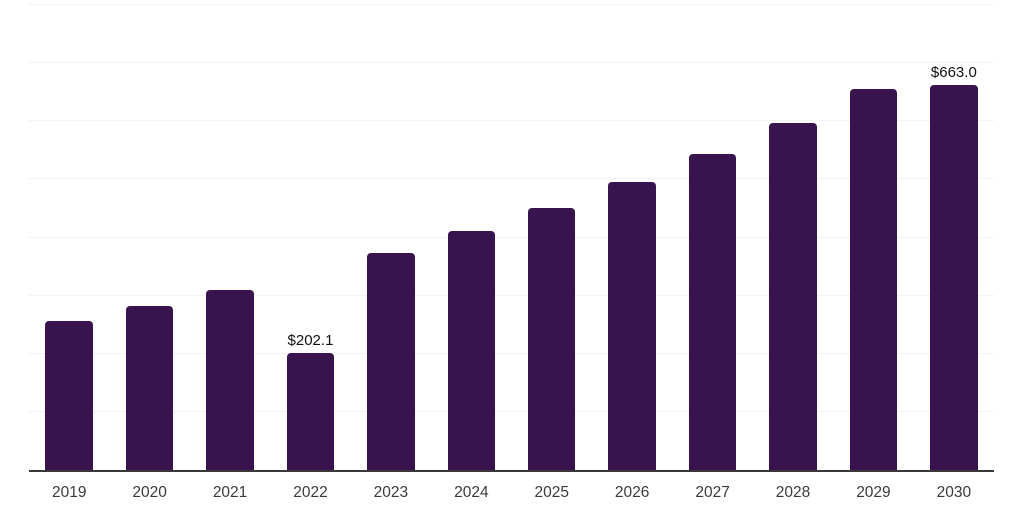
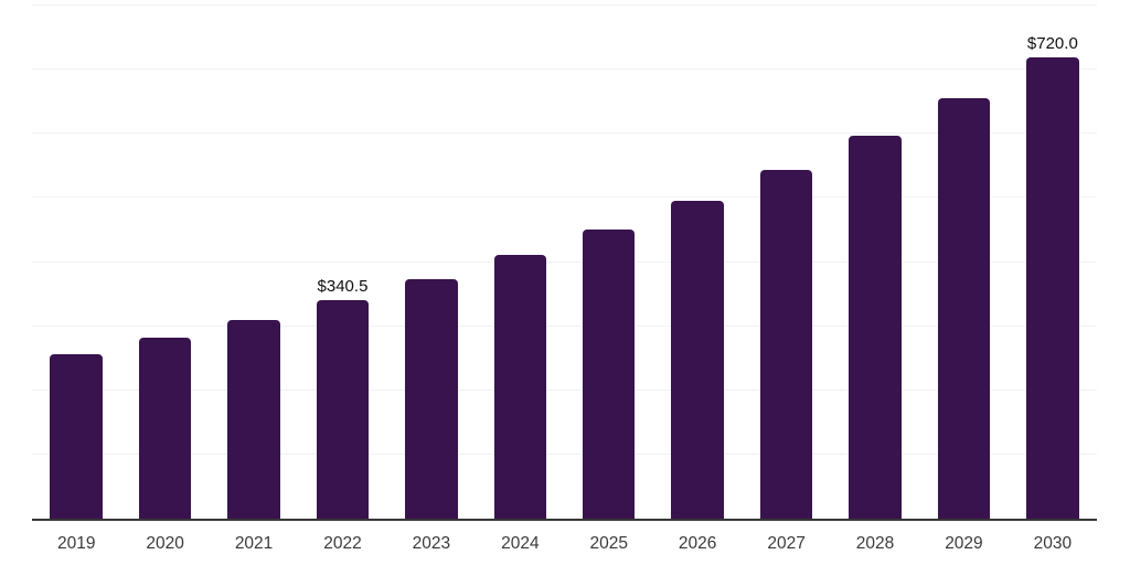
2022: $202.1 -> $340.5
2030: $663.0 -> $720.0
